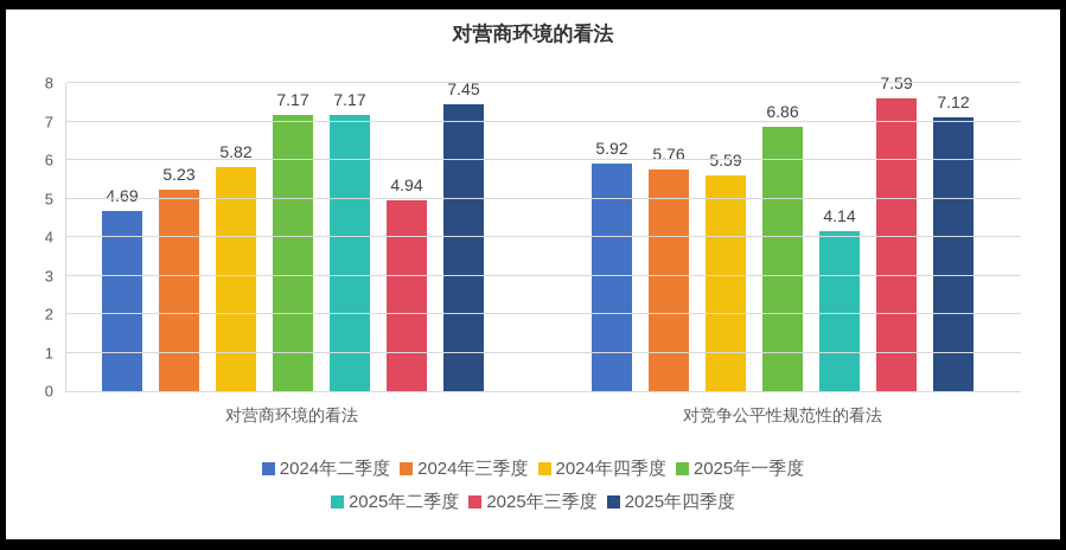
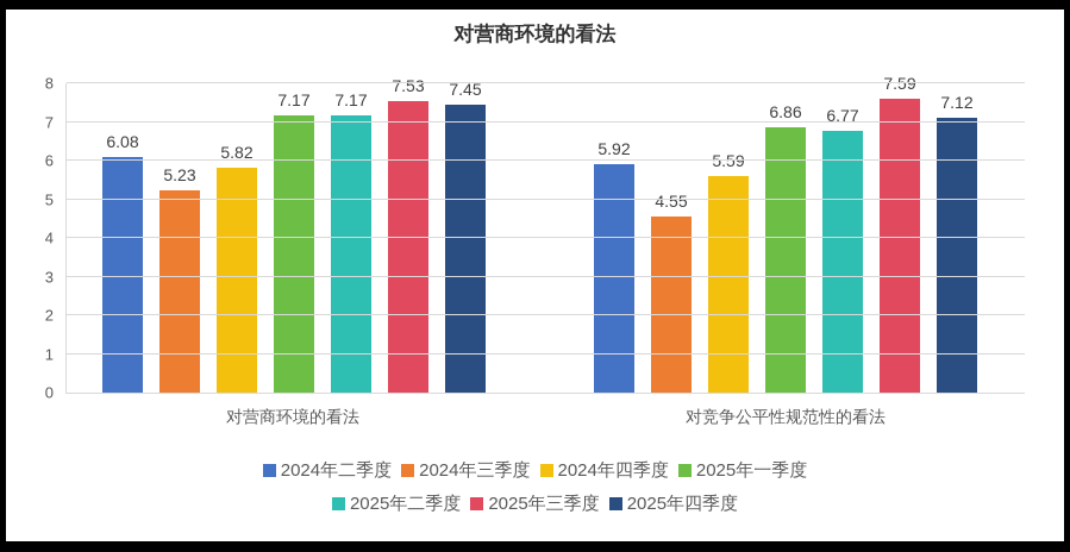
2024年二季度/对营商环境的看法: 4.69 -> 6.08
2025年三季度/对营商环境的看法: 4.94 -> 7.53
2024年三季度/对竞争公平性规范性的看法: 5.76 -> 4.55
2025年二季度/对竞争公平性规范性的看法: 4.14 -> 6.77
